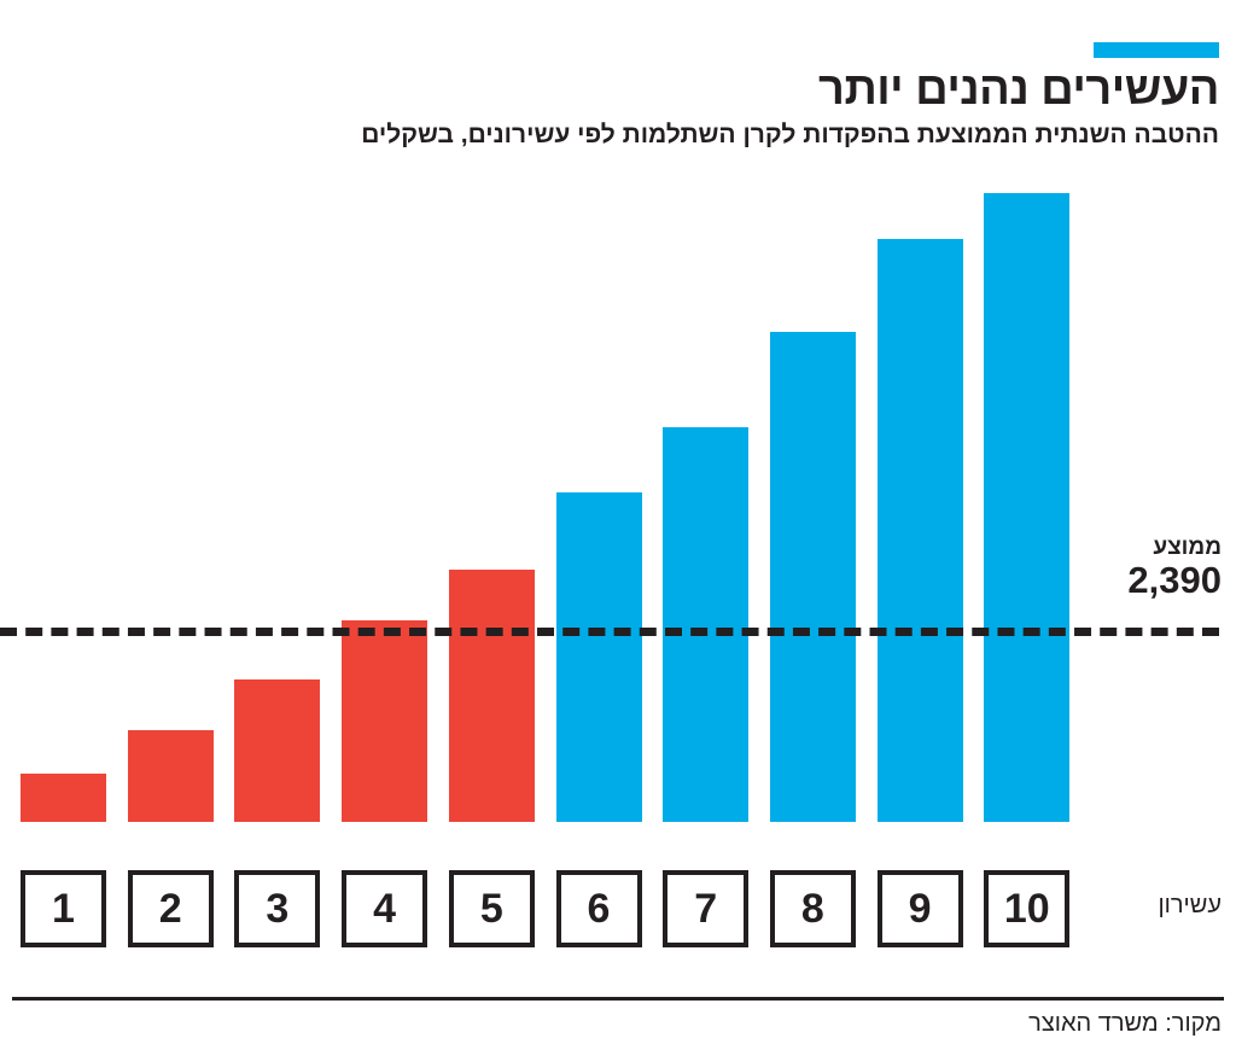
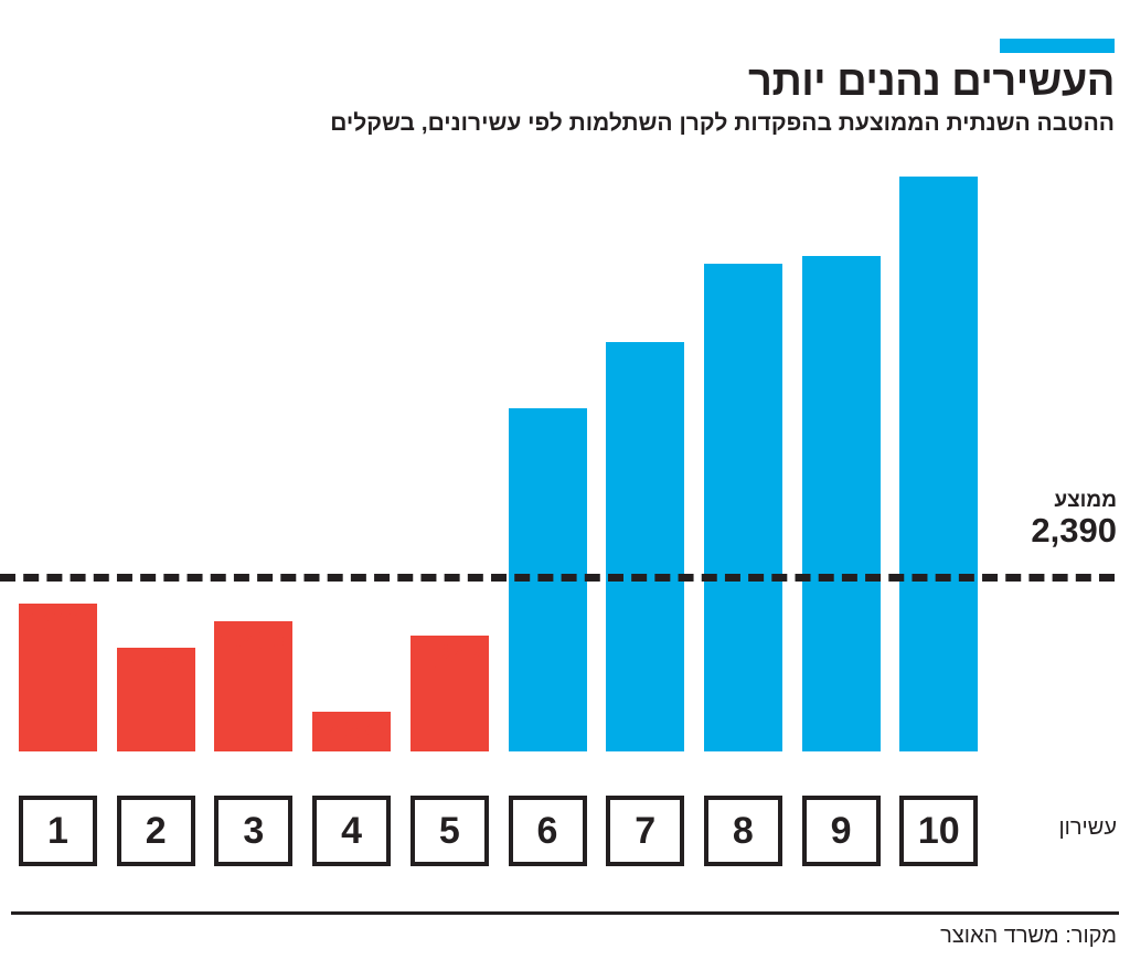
1: 474 -> 1600
2: 902 -> 1121
4: 1,994 -> 427
5: 2,488 -> 1,247
6: 3,247 -> 3,708
7: 3,898 -> 4,417
8: 4,835 -> 5,264
9: 5,748 -> 5,351
